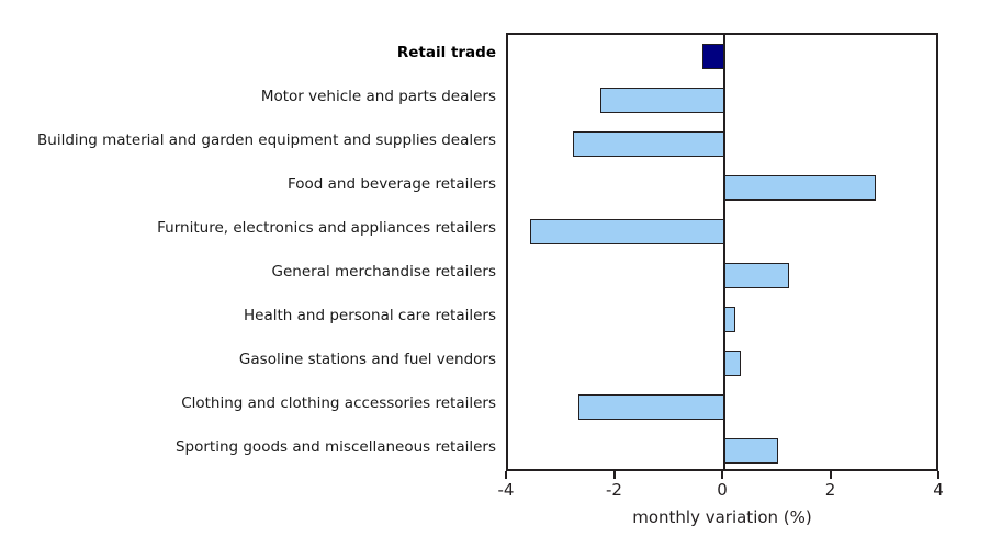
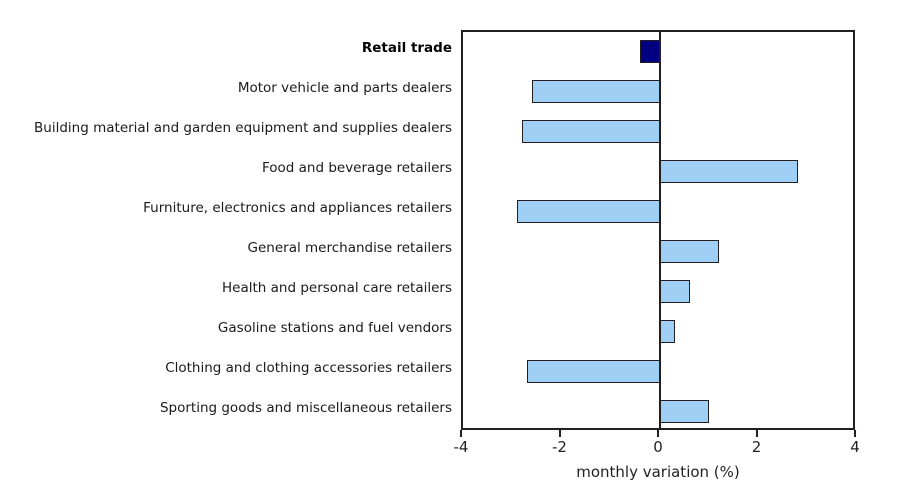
Motor vehicle and parts dealers: -2.3 -> -2.6
Furniture, electronics and appliances retailers: -3.6 -> -2.9
Health and personal care retailers: 0.2 -> 0.6
